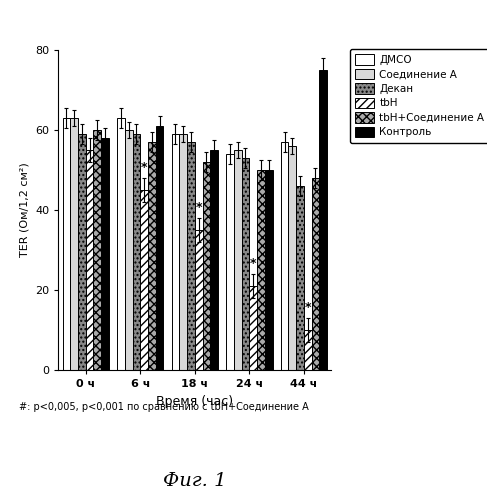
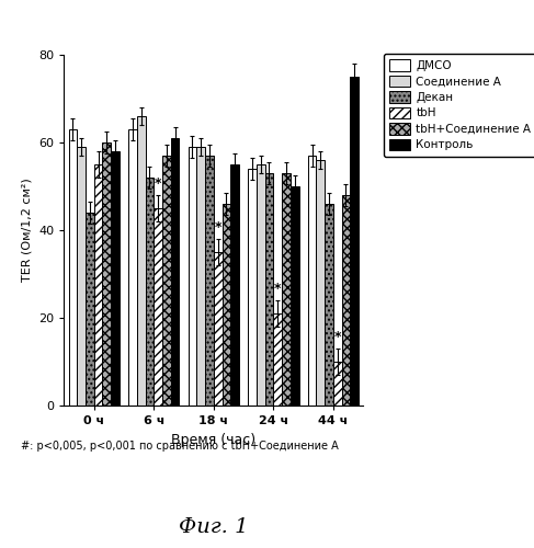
Соединение A/0 ч: 63 -> 59
Декан/0 ч: 59 -> 44
Соединение A/6 ч: 60 -> 66
Декан/6 ч: 59 -> 52
tbH+Соединение А/18 ч: 52 -> 46
tbH+Соединение А/24 ч: 50 -> 53
